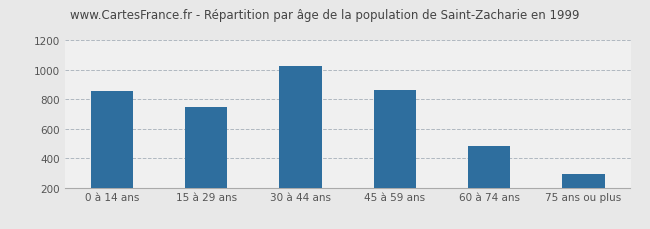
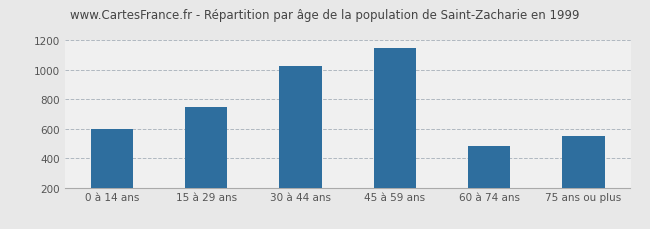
0 à 14 ans: 860 -> 600
45 à 59 ans: 860 -> 1150
75 ans ou plus: 300 -> 550
